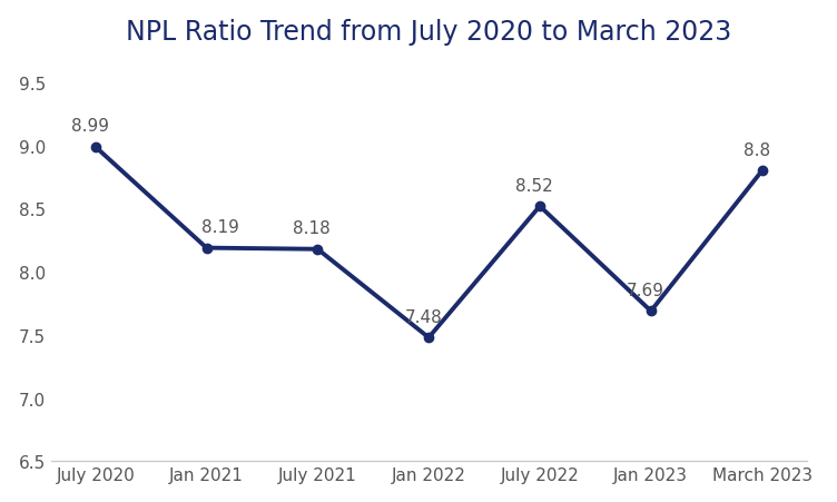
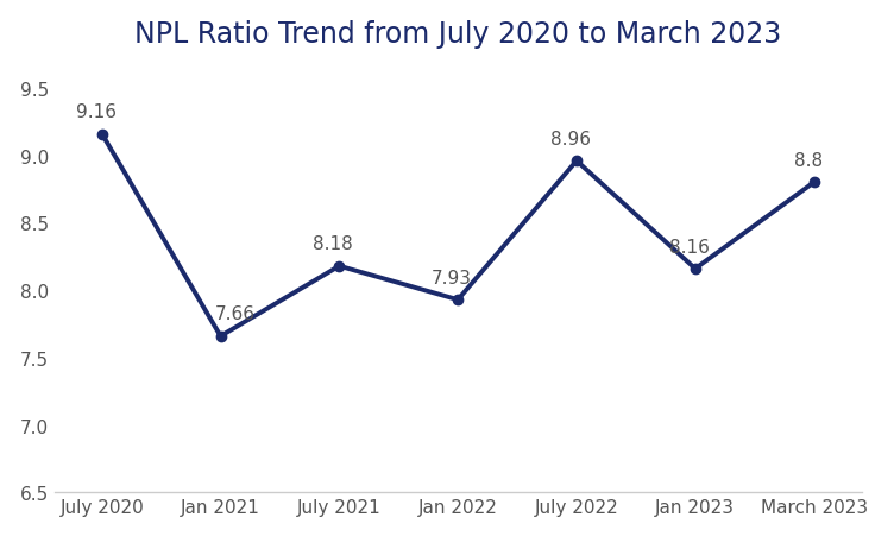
July 2020: 8.99 -> 9.16
Jan 2021: 8.19 -> 7.66
Jan 2022: 7.48 -> 7.93
July 2022: 8.52 -> 8.96
Jan 2023: 7.69 -> 8.16
